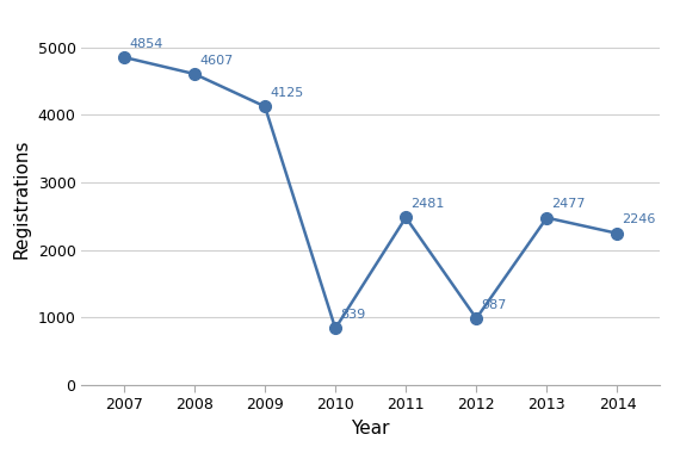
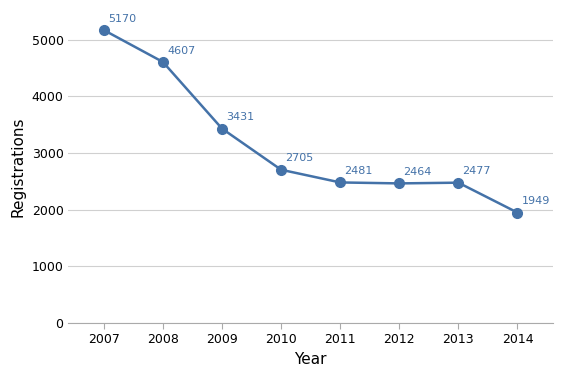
2007: 4854 -> 5170
2009: 4125 -> 3431
2010: 839 -> 2705
2012: 987 -> 2464
2014: 2246 -> 1949
